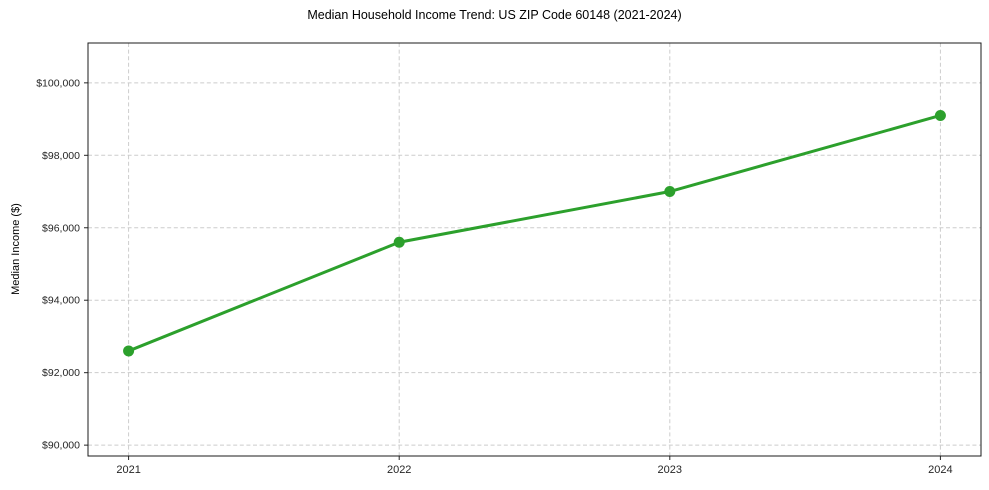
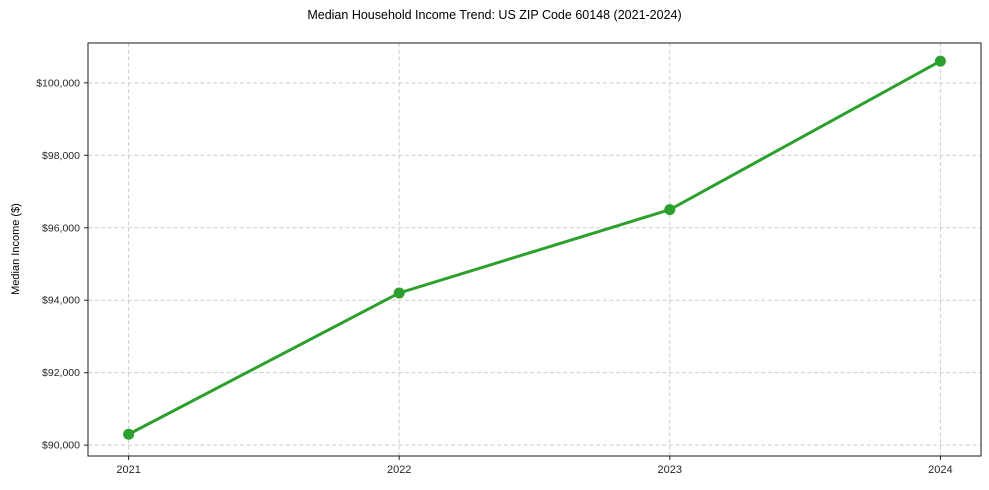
2021: $92600 -> $90300
2022: $95600 -> $94200
2023: $97000 -> $96500
2024: $99100 -> $100600
